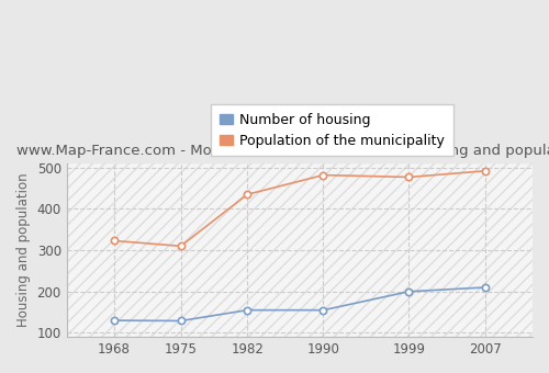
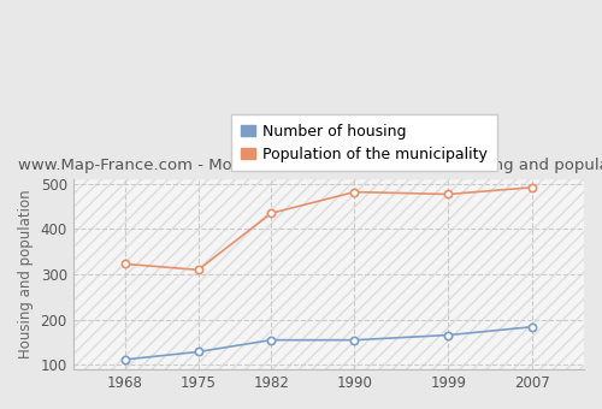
Number of housing/1968: 130 -> 112
Number of housing/1999: 200 -> 166
Number of housing/2007: 210 -> 184
